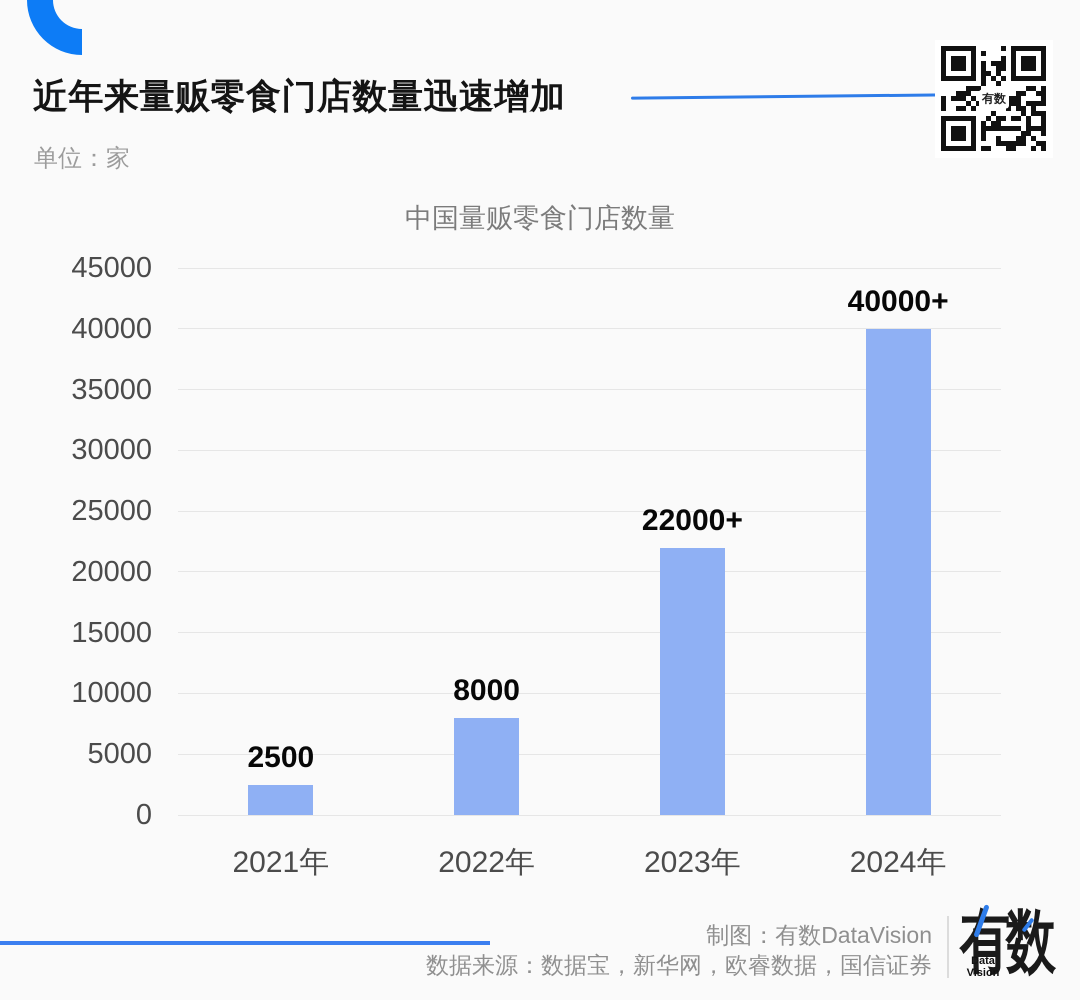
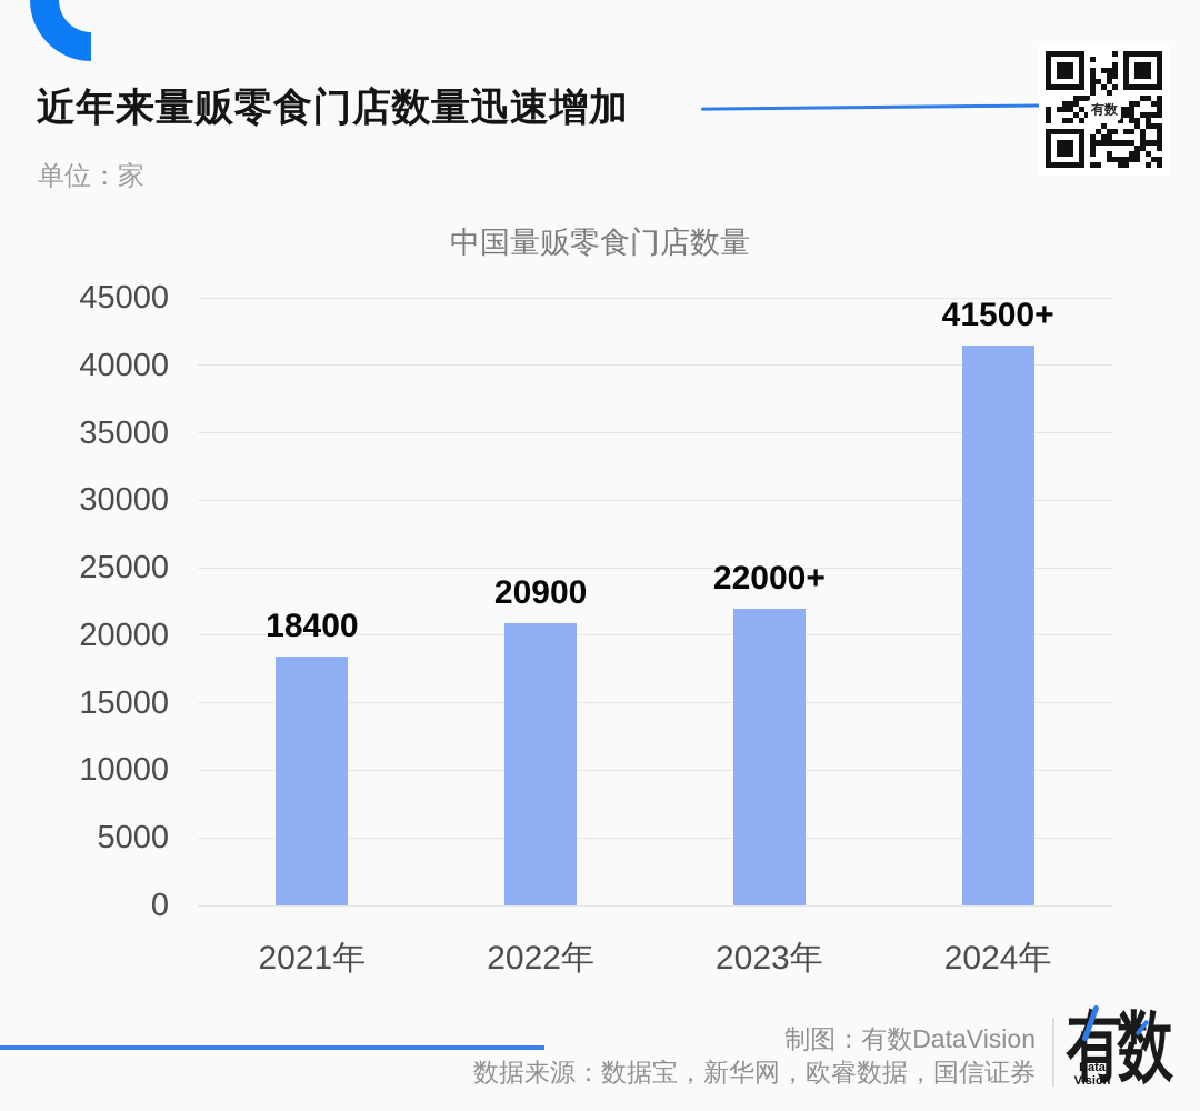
2021年: 2500 -> 18400
2022年: 8000 -> 20900
2024年: 40000 -> 41500
